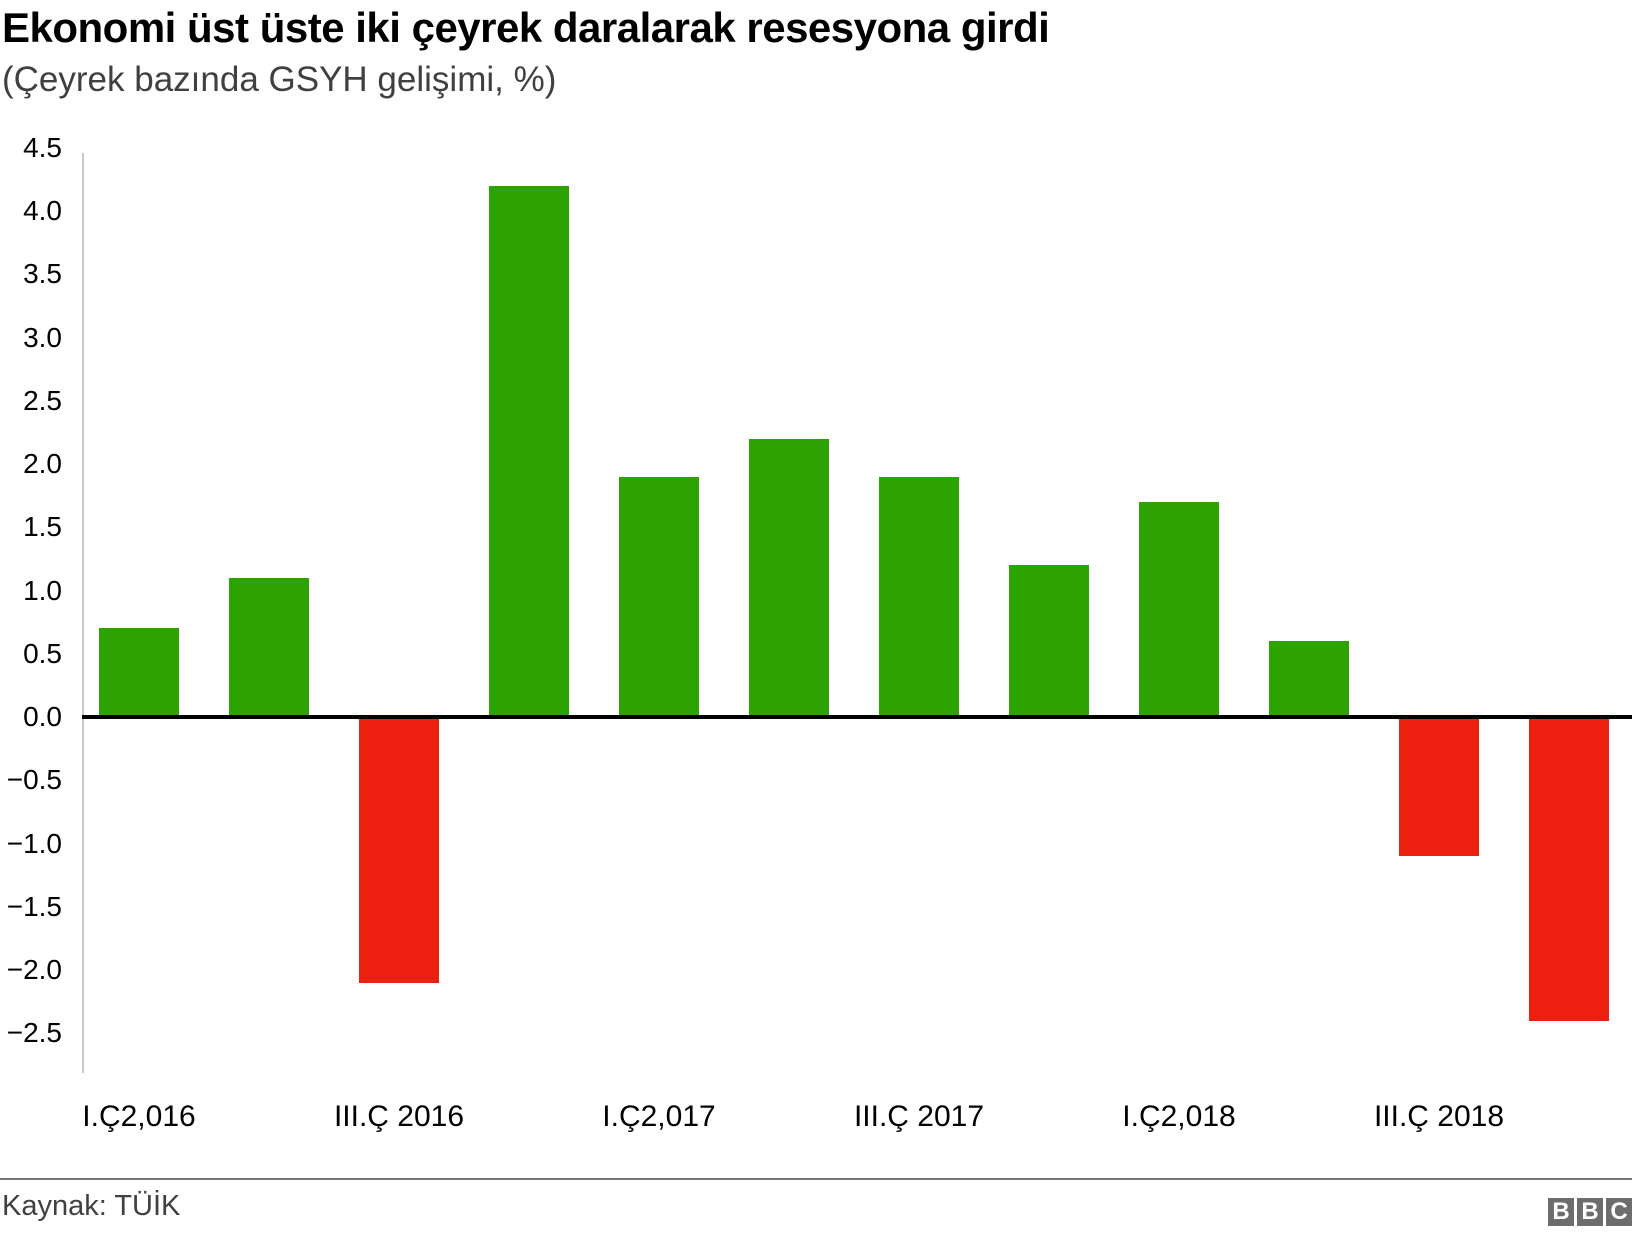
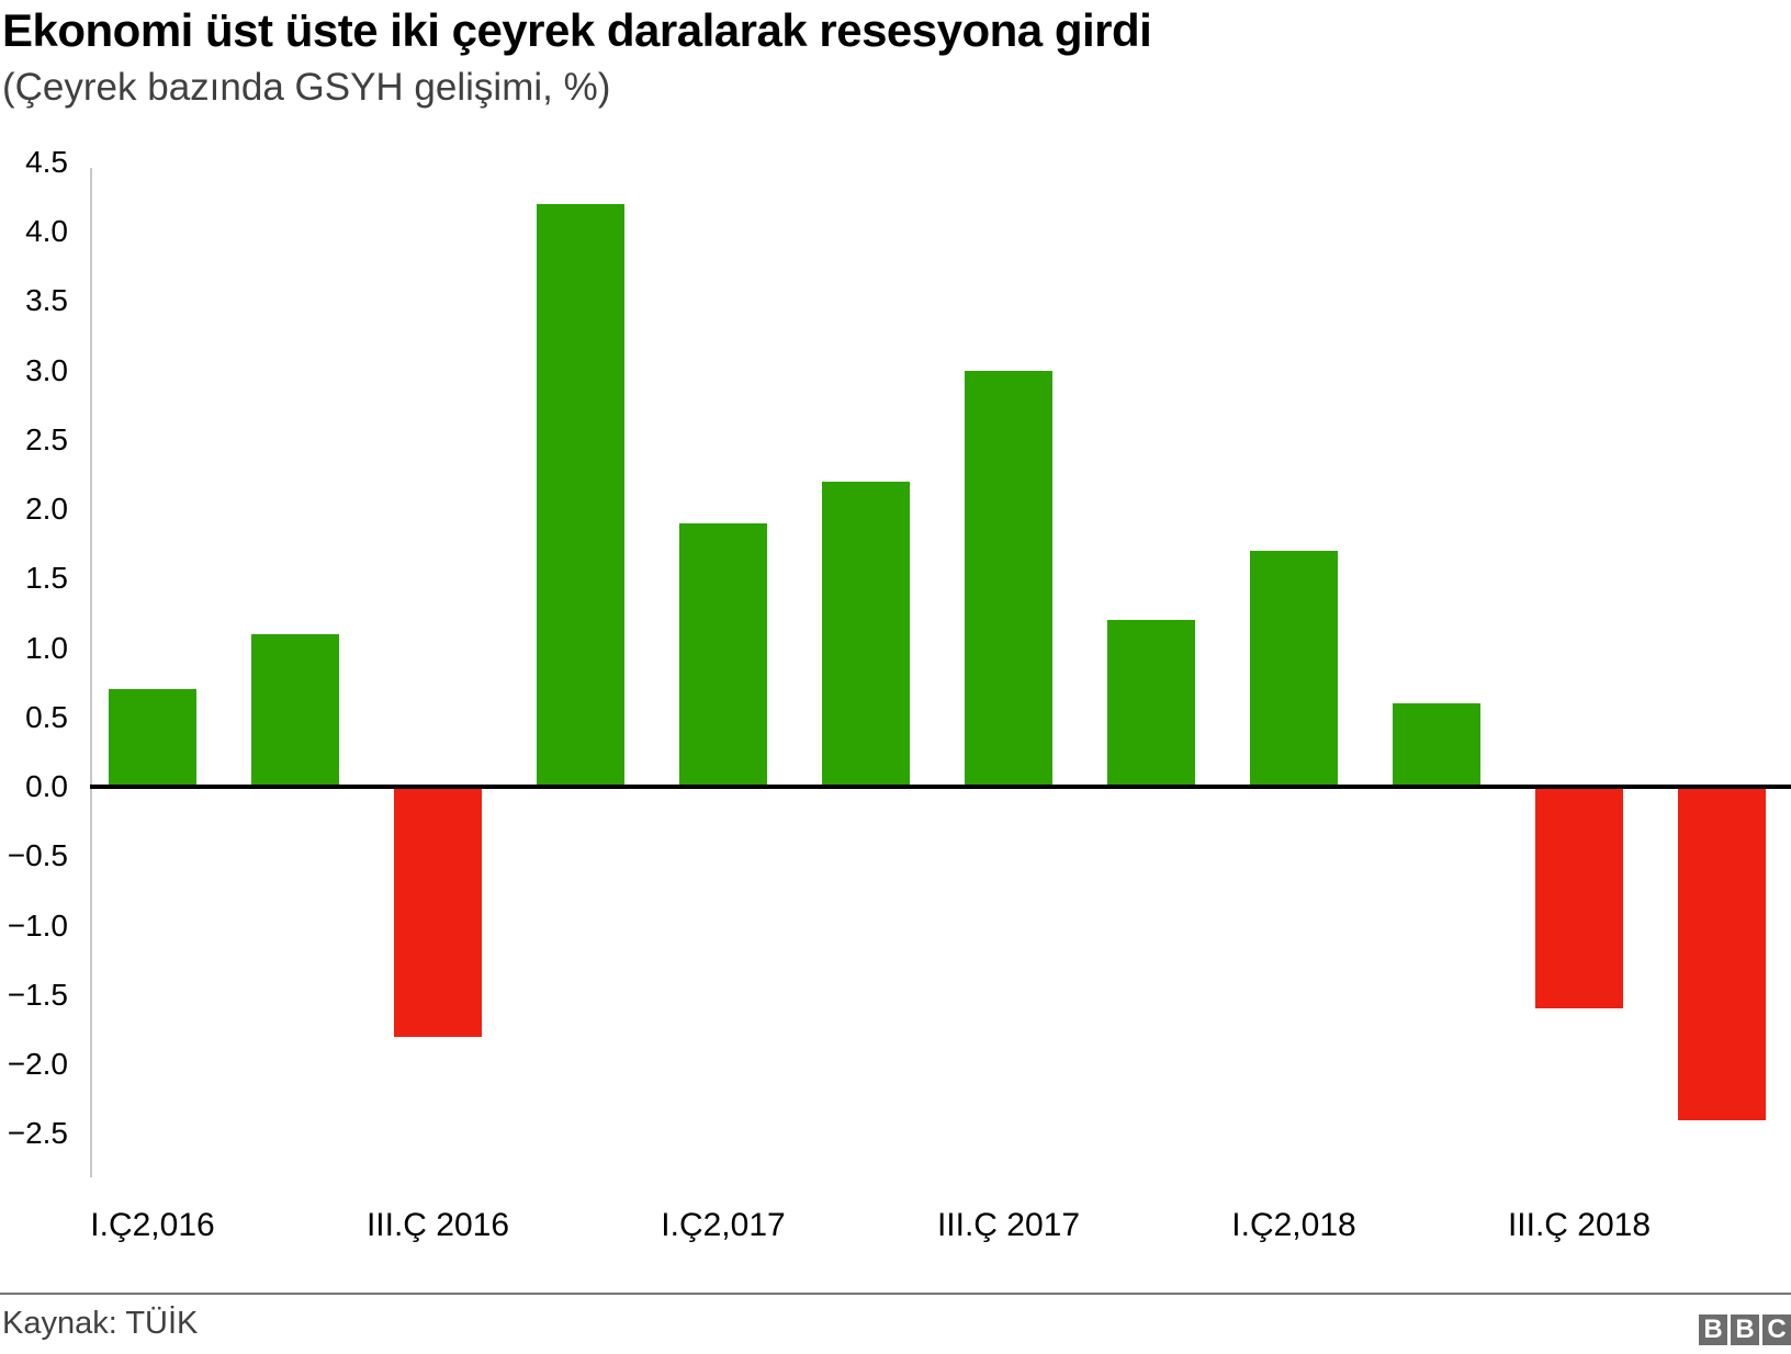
III.Ç 2016: -2.1 -> -1.8
III.Ç 2017: 1.9 -> 3.0
III.Ç 2018: -1.1 -> -1.6
